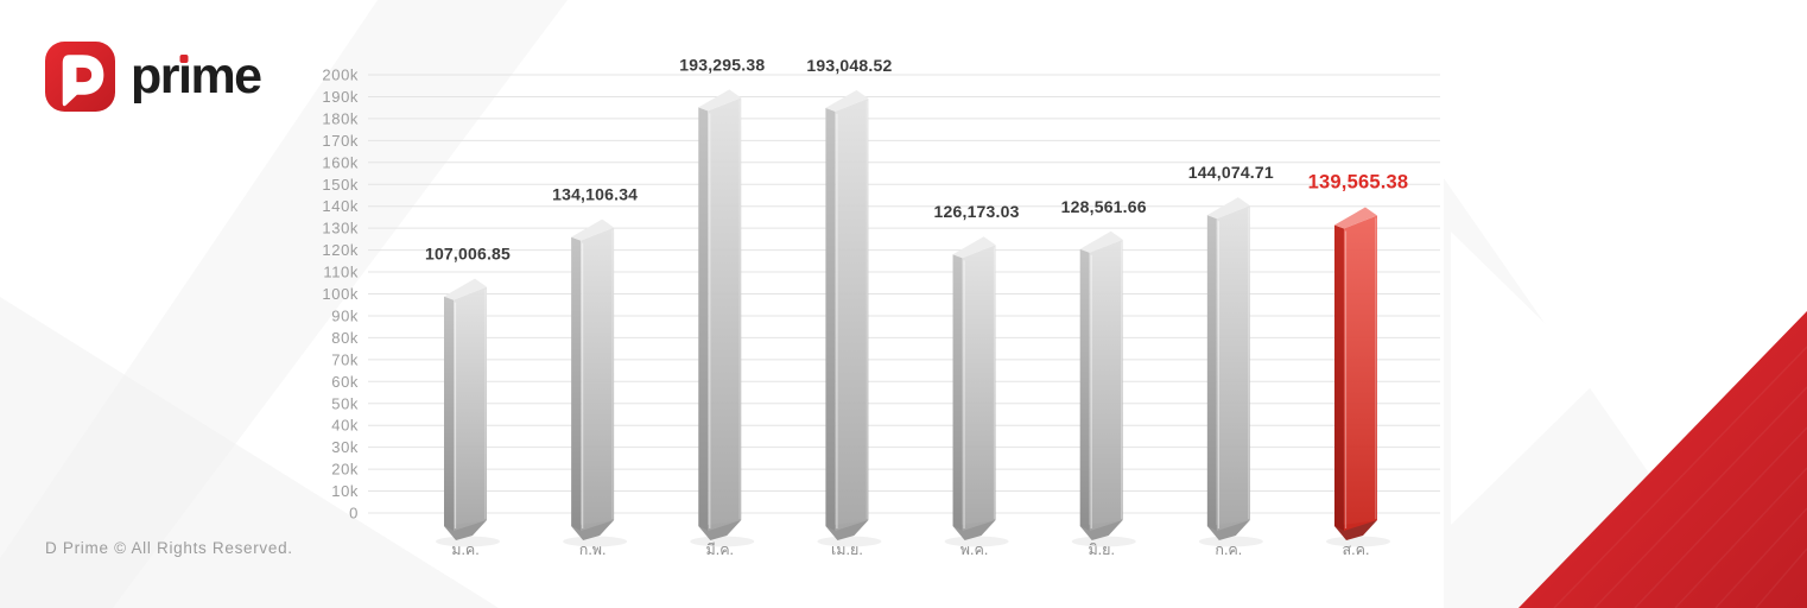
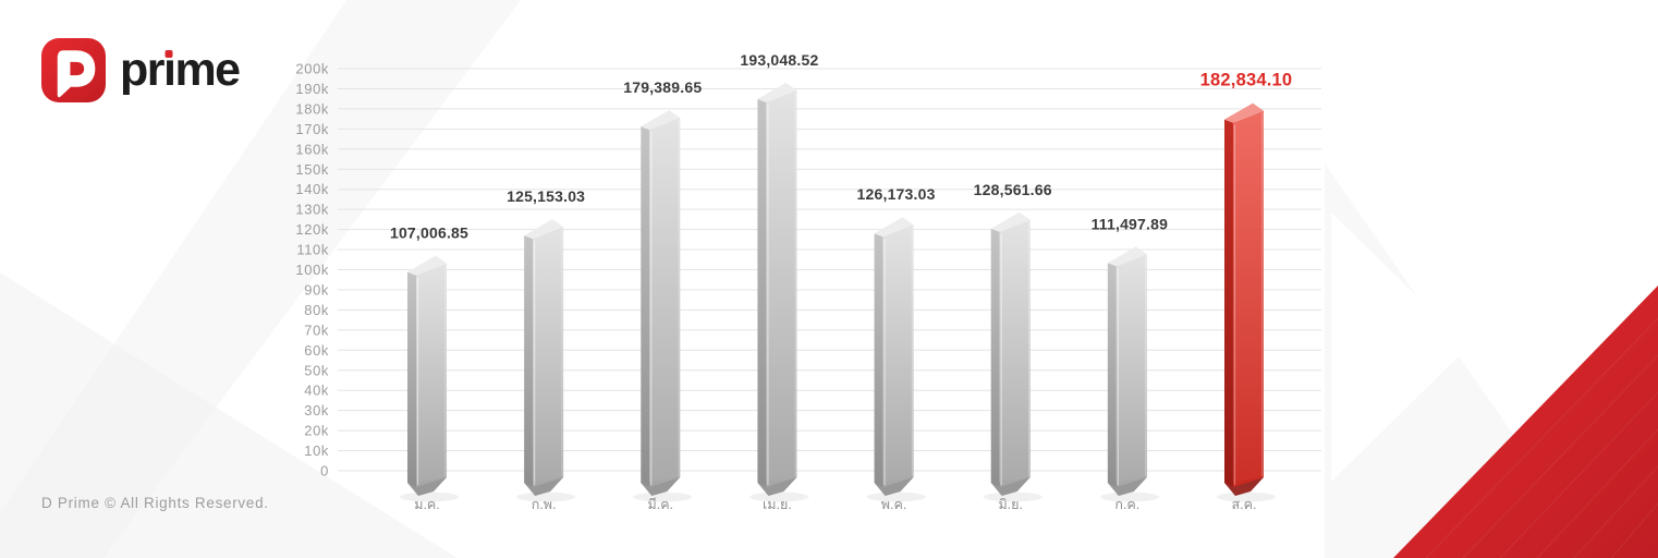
ก.พ.: 134,106.34 -> 125,153.03
มี.ค.: 193,295.38 -> 179,389.65
ก.ค.: 144,074.71 -> 111,497.89
ส.ค.: 139,565.38 -> 182,834.10
